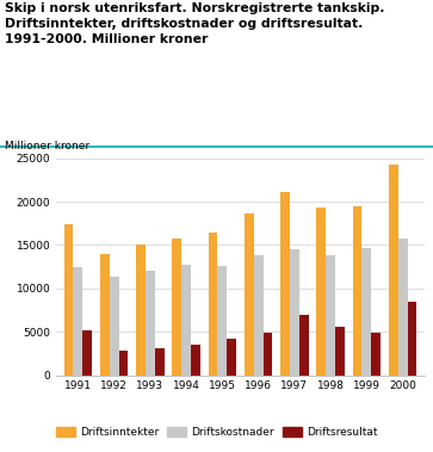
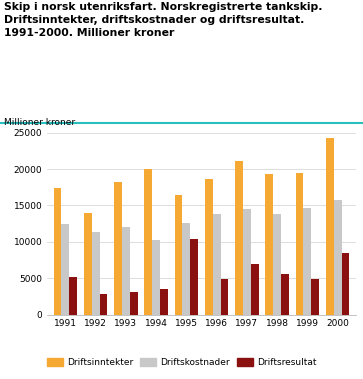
Driftsinntekter/1993: 15000 -> 18200
Driftsinntekter/1994: 15800 -> 20000
Driftskostnader/1994: 12700 -> 10200
Driftsresultat/1995: 4200 -> 10400
